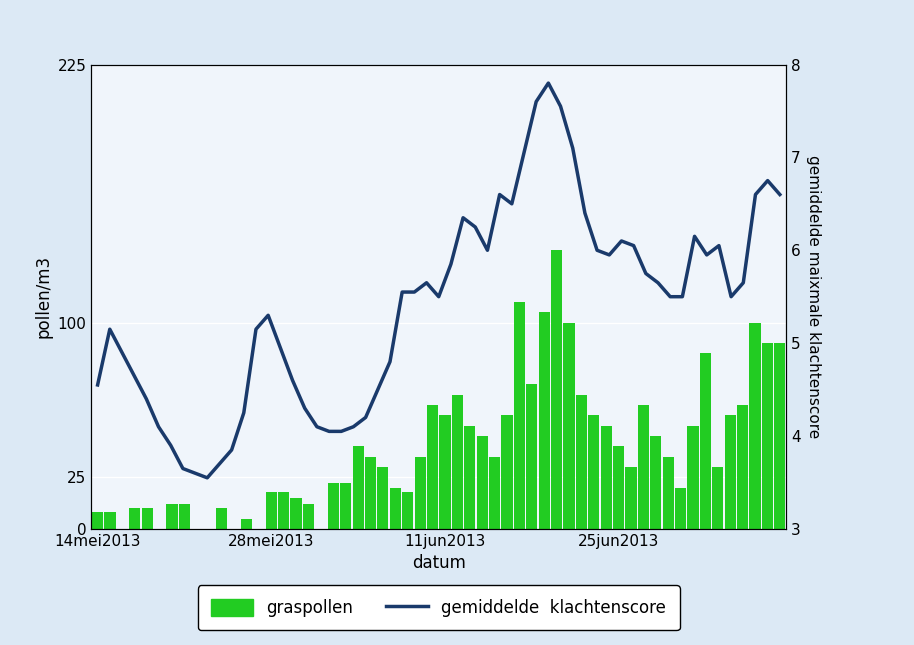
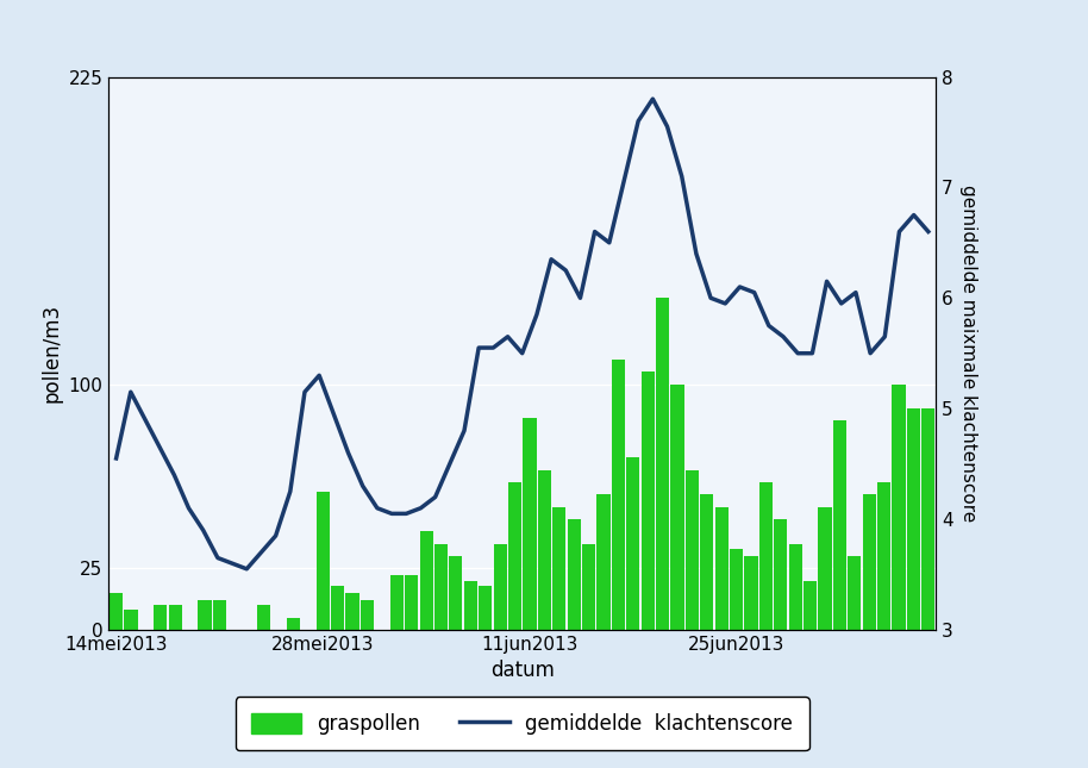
graspollen/14mei2013: 8 -> 15
graspollen/28mei2013: 18 -> 56
graspollen/11jun2013: 55 -> 86
graspollen/25jun2013: 40 -> 33
